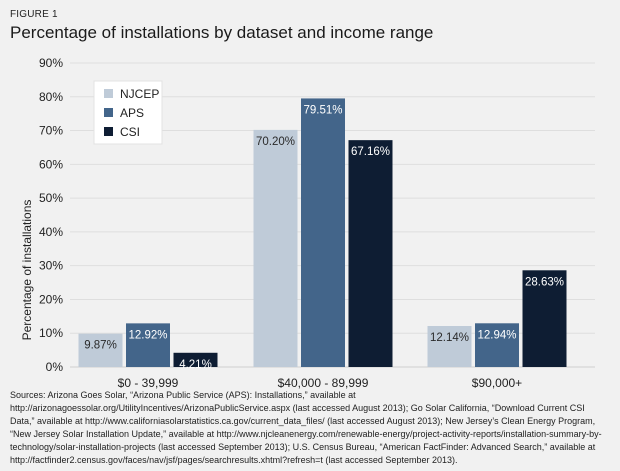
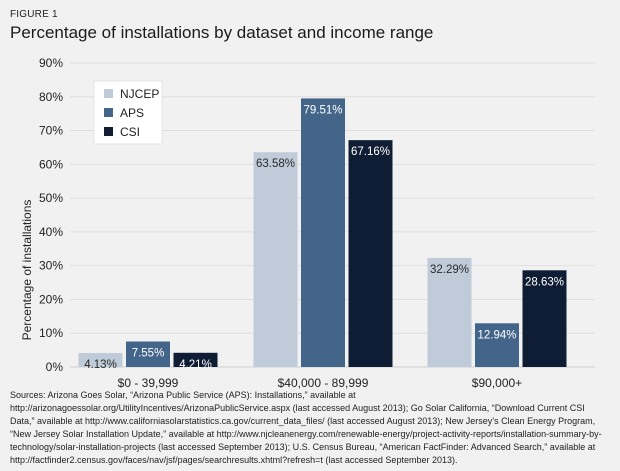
NJCEP/$0 - 39,999: 9.87% -> 4.13%
APS/$0 - 39,999: 12.92% -> 7.55%
NJCEP/$40,000 - 89,999: 70.20% -> 63.58%
NJCEP/$90,000+: 12.14% -> 32.29%
